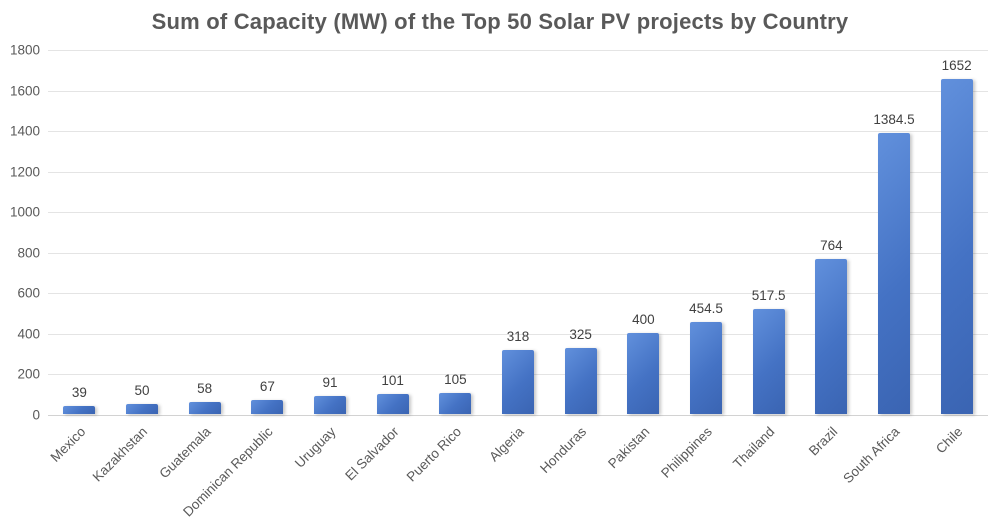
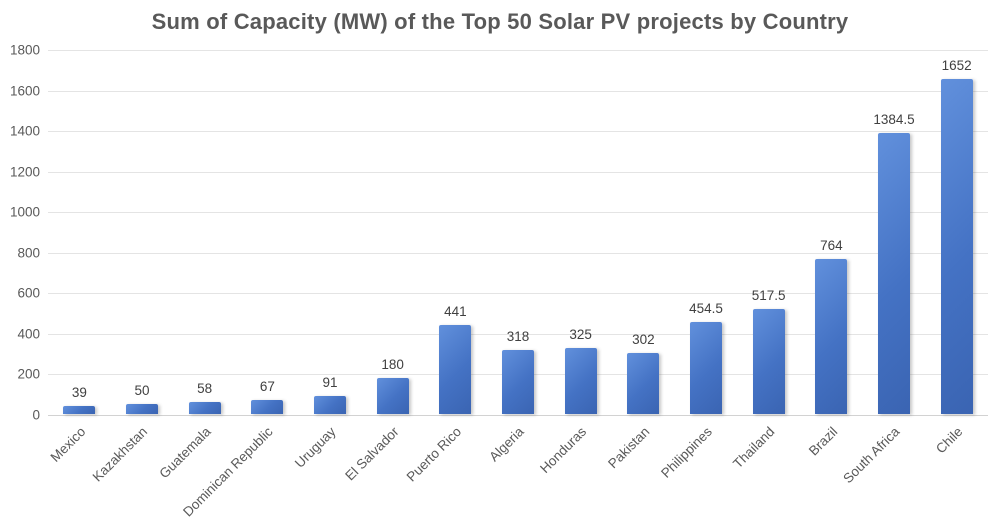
El Salvador: 101 -> 180
Puerto Rico: 105 -> 441
Pakistan: 400 -> 302
